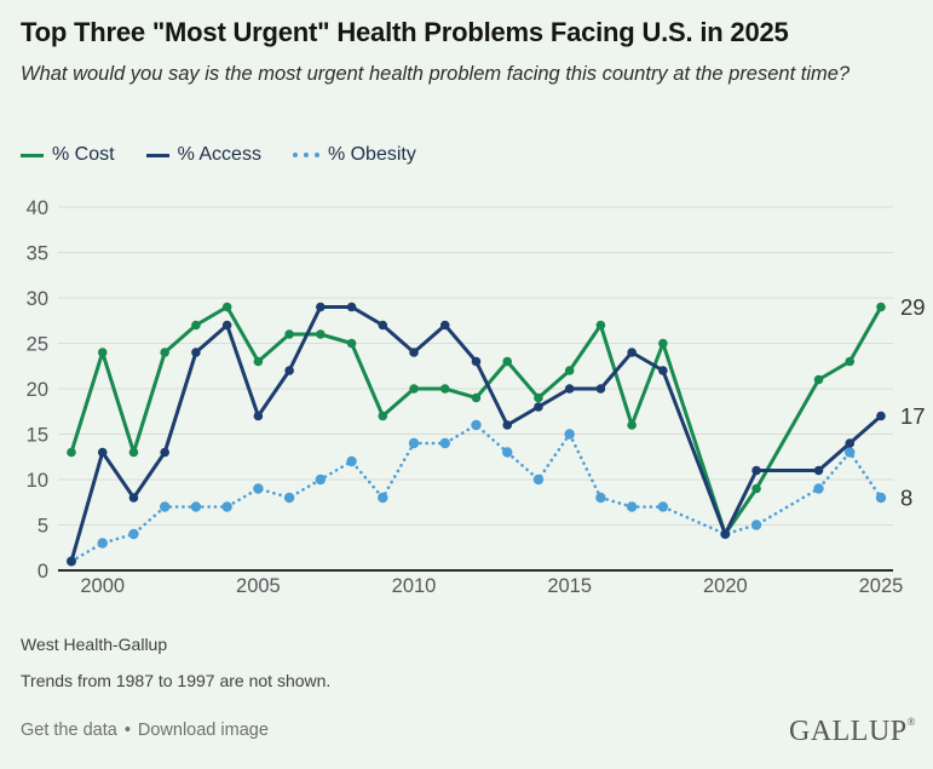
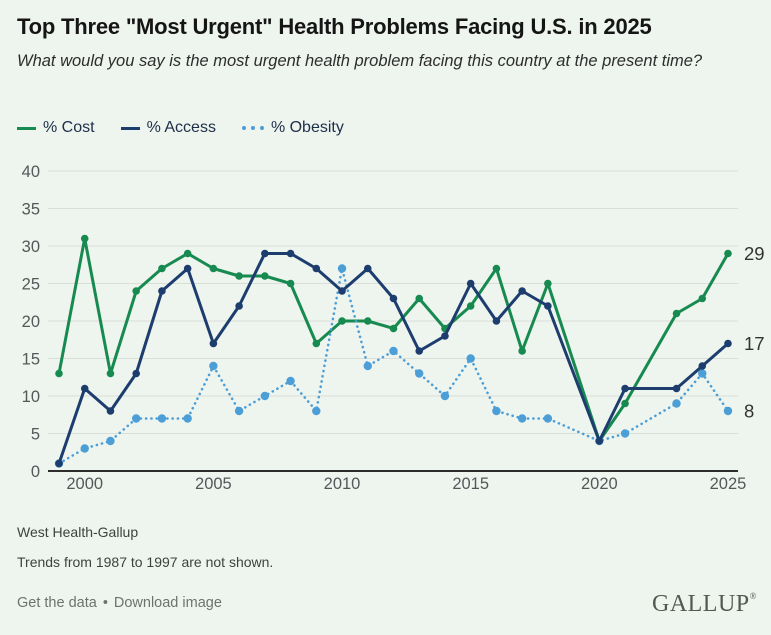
% Cost/2000: 24 -> 31
% Access/2000: 13 -> 11
% Cost/2005: 23 -> 27
% Obesity/2005: 9 -> 14
% Obesity/2010: 14 -> 27
% Access/2015: 20 -> 25
